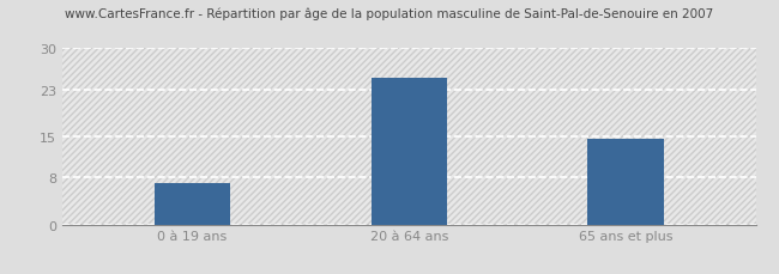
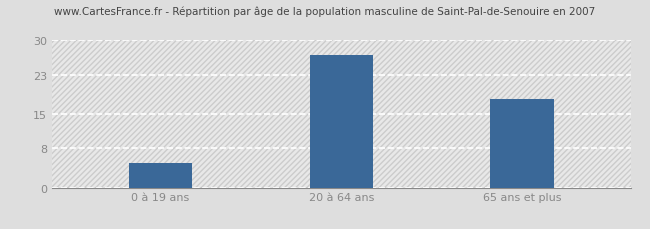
0 à 19 ans: 7.0 -> 5.0
20 à 64 ans: 25.0 -> 27.0
65 ans et plus: 14.5 -> 18.0
